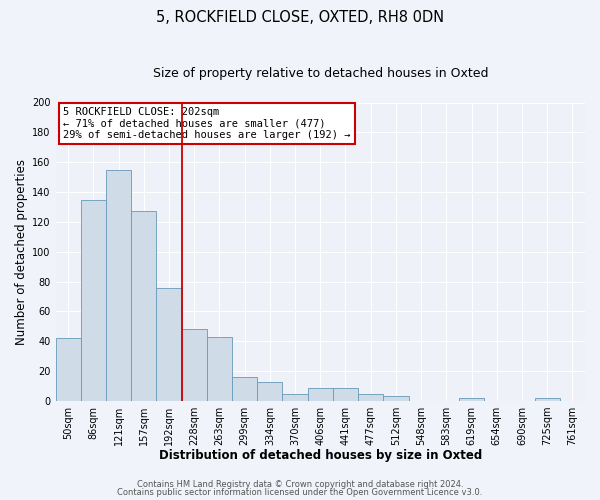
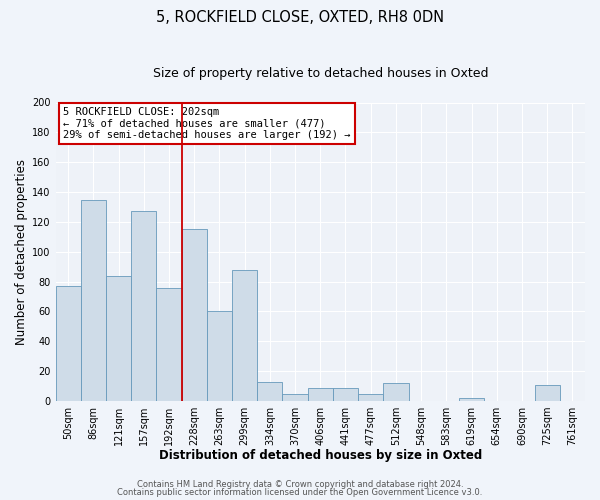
50sqm: 42 -> 77
121sqm: 155 -> 84
228sqm: 48 -> 115
263sqm: 43 -> 60
299sqm: 16 -> 88
512sqm: 3 -> 12
725sqm: 2 -> 11
